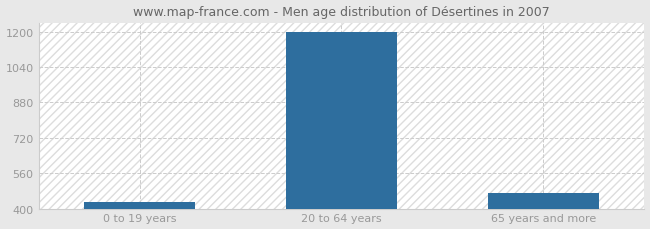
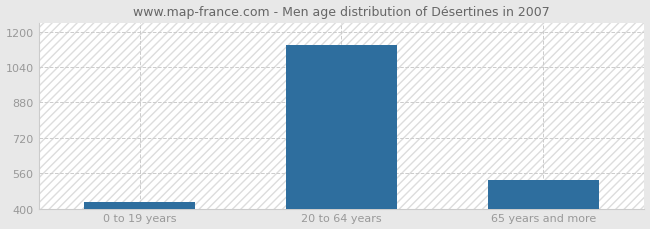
20 to 64 years: 1200 -> 1140
65 years and more: 470 -> 530
